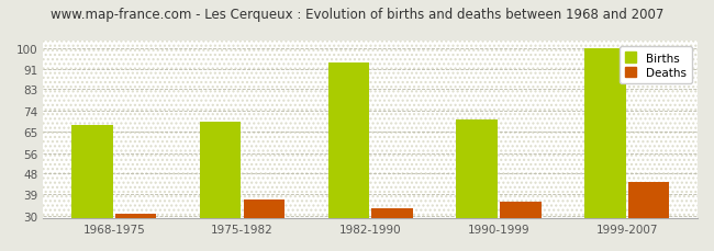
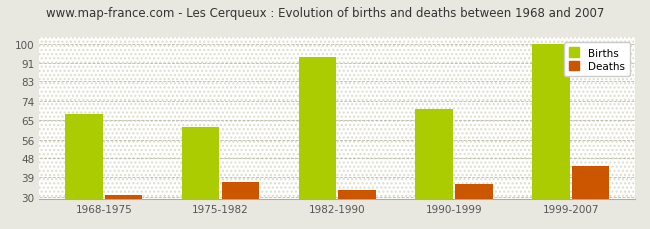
Births/1975-1982: 69 -> 62
